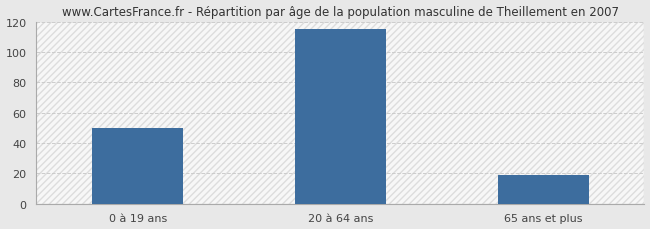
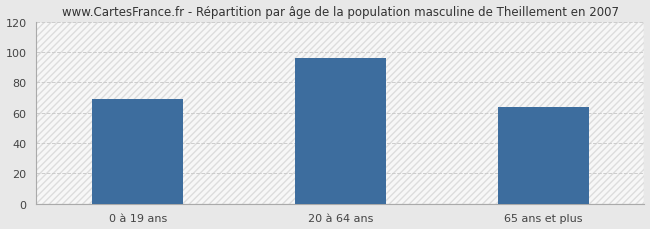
0 à 19 ans: 50 -> 69
20 à 64 ans: 115 -> 96
65 ans et plus: 19 -> 64
